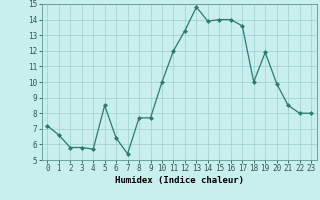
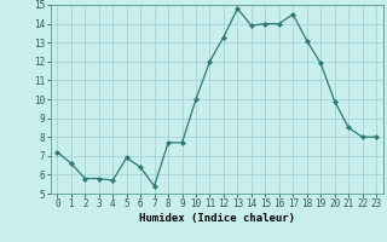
5: 8.5 -> 6.9
17: 13.6 -> 14.5
18: 10.0 -> 13.1
